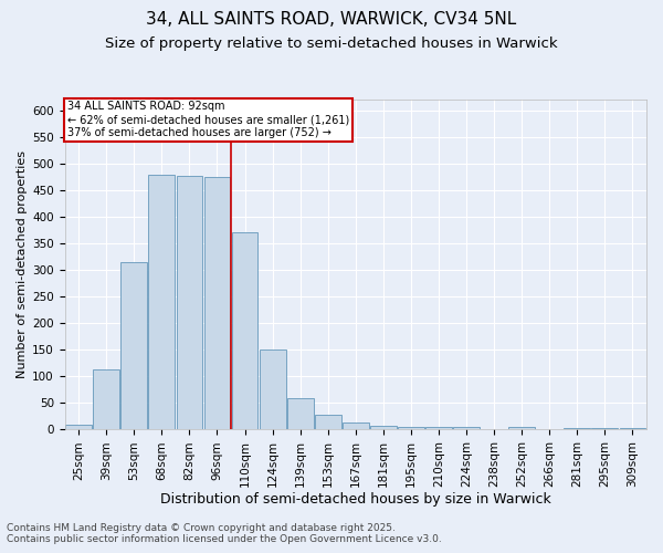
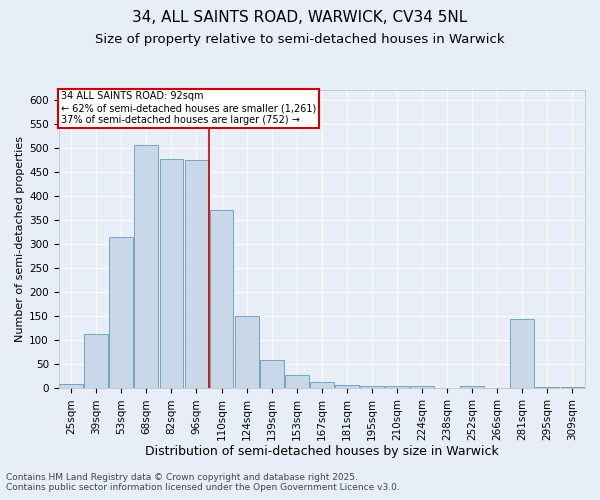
68sqm: 478 -> 505
281sqm: 3 -> 145
